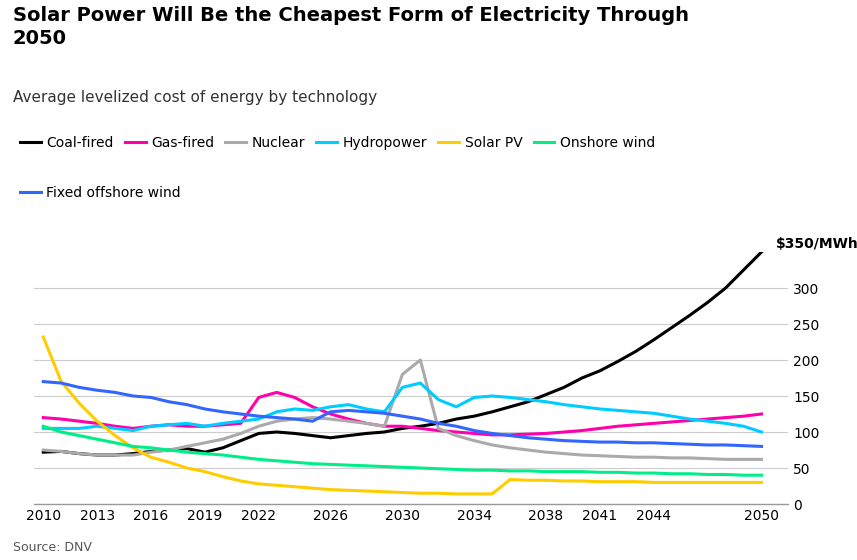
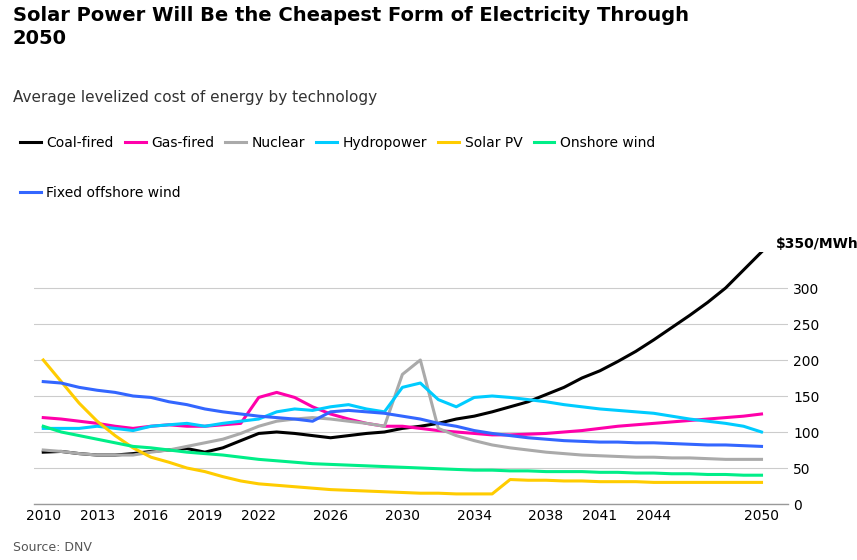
Solar PV/2010: 232 -> 200
